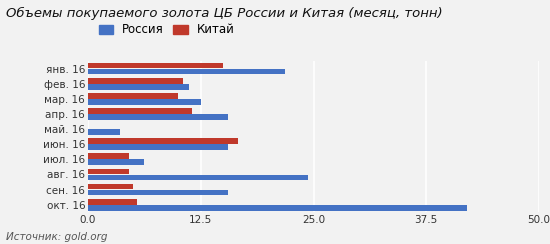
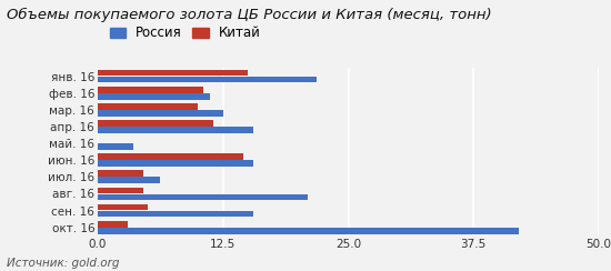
Китай/июн. 16: 16.6 -> 14.5
Россия/авг. 16: 24.4 -> 21.0
Китай/окт. 16: 5.4 -> 3.0
